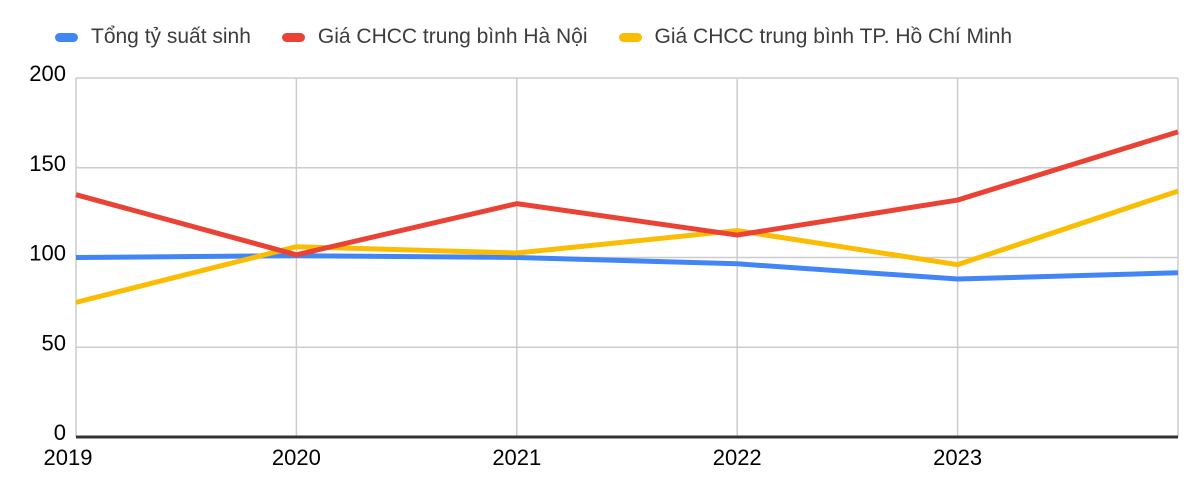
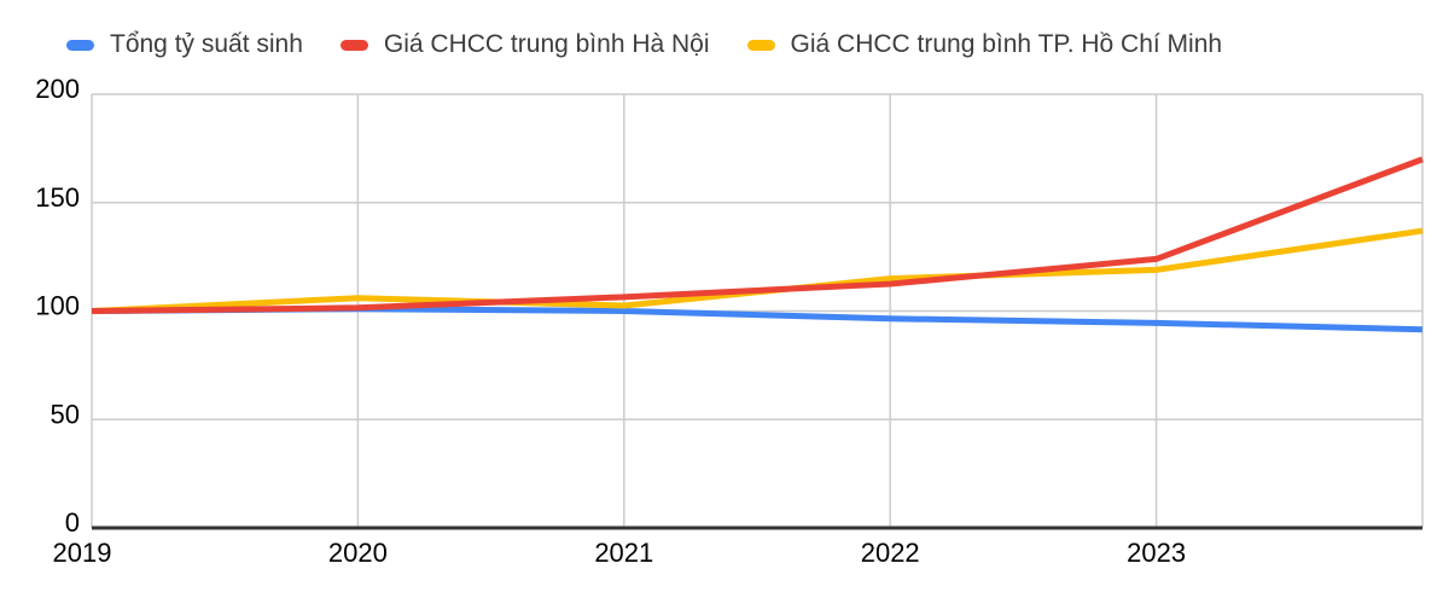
Giá CHCC trung bình Hà Nội/2019: 135 -> 100
Giá CHCC trung bình TP. Hồ Chí Minh/2019: 75 -> 100
Giá CHCC trung bình Hà Nội/2021: 130 -> 106
Tổng tỷ suất sinh/2023: 88 -> 94
Giá CHCC trung bình Hà Nội/2023: 132 -> 124
Giá CHCC trung bình TP. Hồ Chí Minh/2023: 96 -> 119
